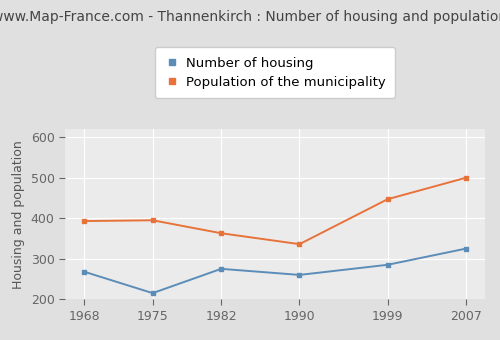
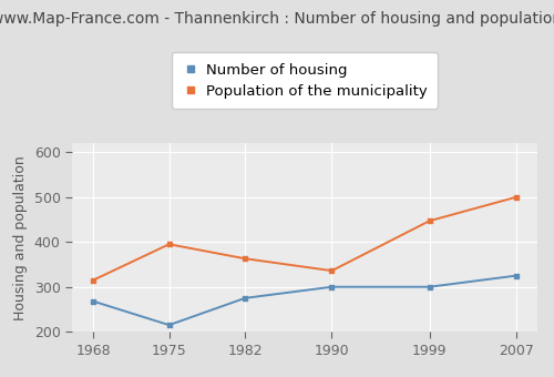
Population of the municipality/1968: 393 -> 315
Number of housing/1990: 260 -> 300
Number of housing/1999: 285 -> 300
